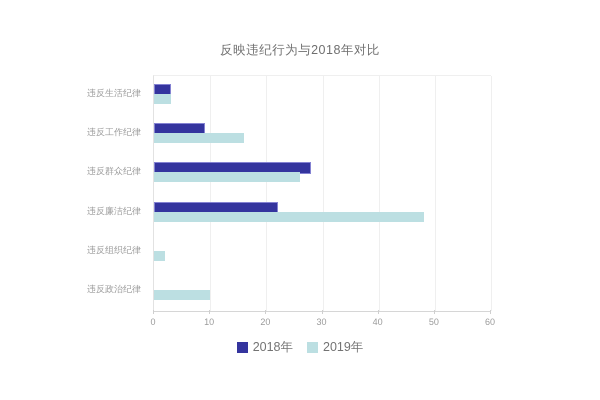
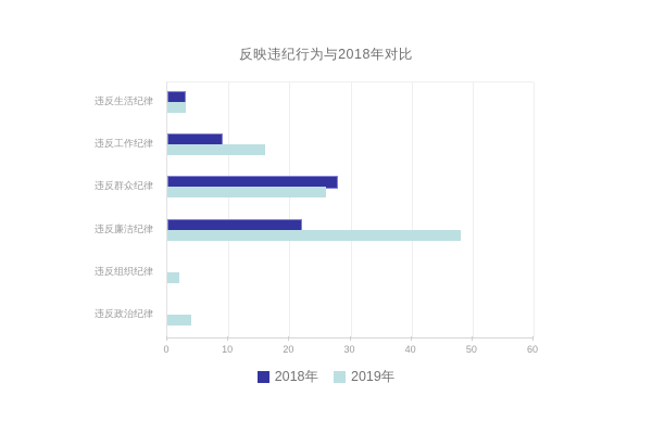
2019年/违反政治纪律: 10 -> 4
